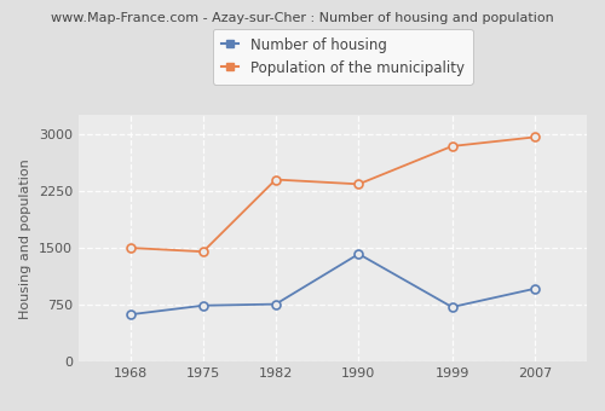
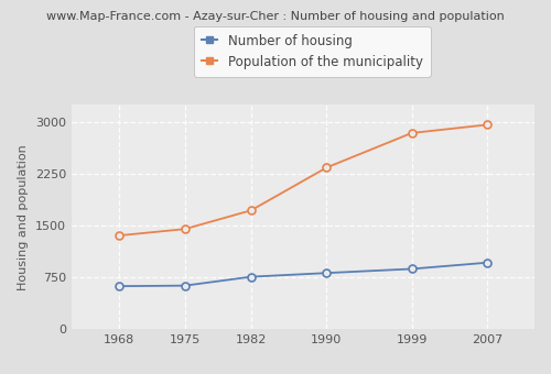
Population of the municipality/1968: 1500 -> 1360
Number of housing/1975: 740 -> 630
Population of the municipality/1982: 2400 -> 1720
Number of housing/1990: 1420 -> 810
Number of housing/1999: 720 -> 870
